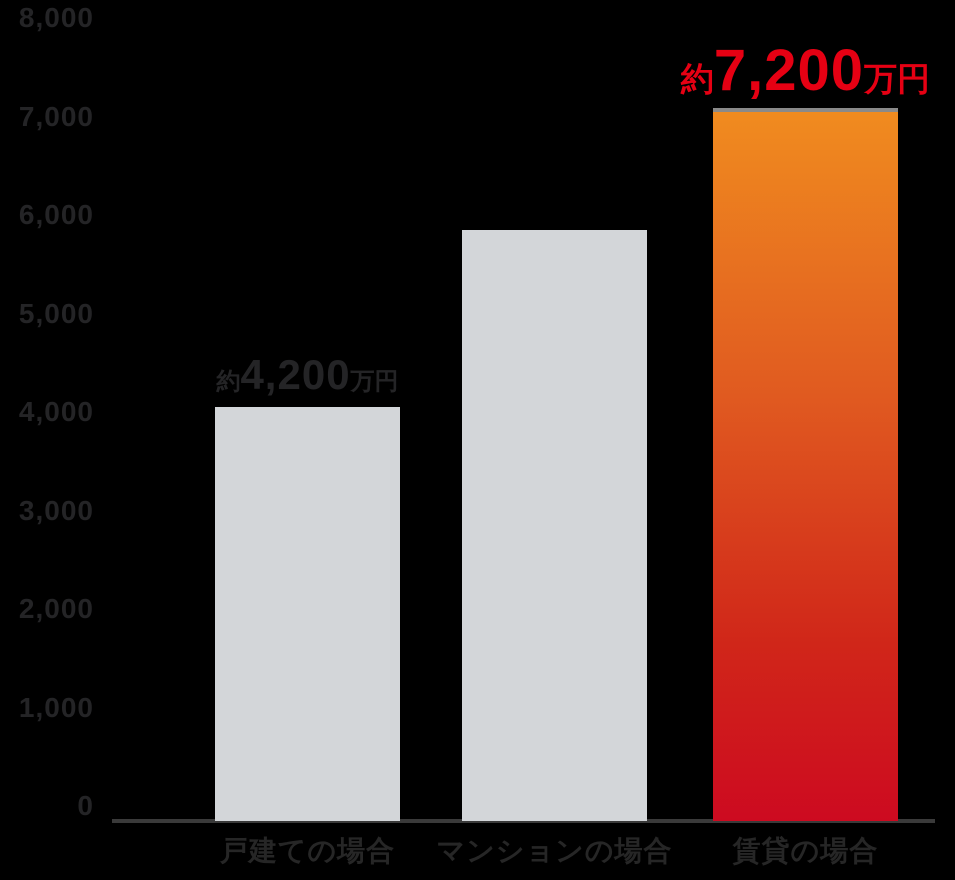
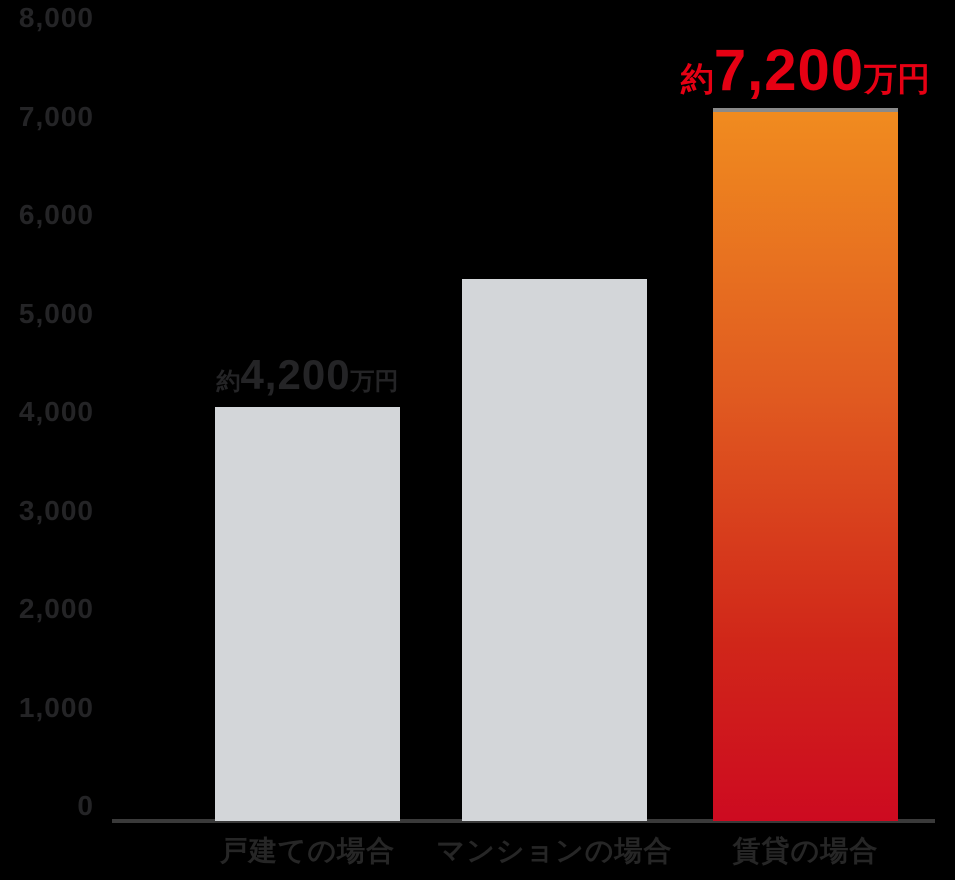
マンションの場合: 6000 -> 5500
